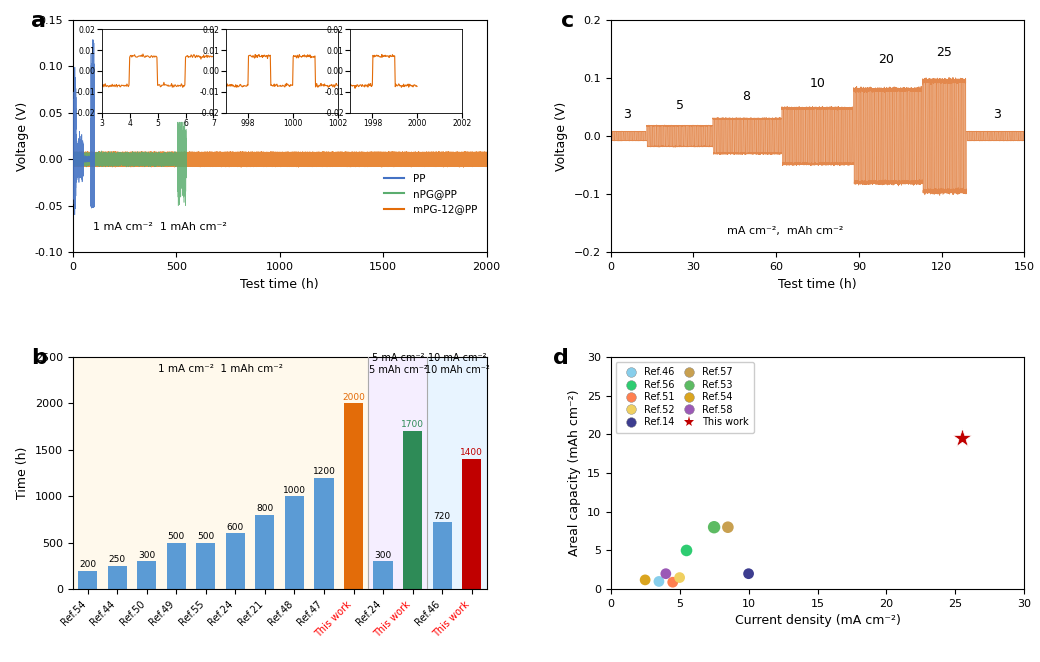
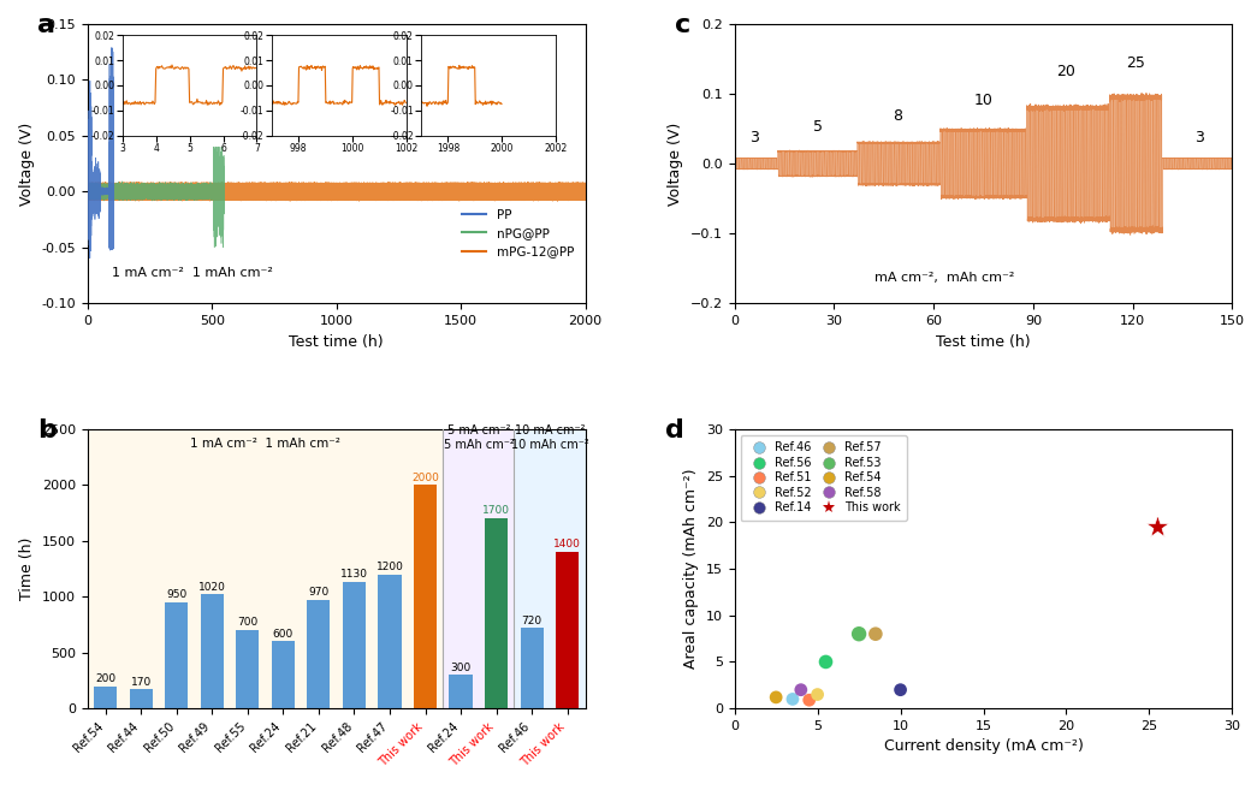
Ref.44: 250 -> 170
Ref.50: 300 -> 950
Ref.49: 500 -> 1020
Ref.55: 500 -> 700
Ref.21: 800 -> 970
Ref.48: 1000 -> 1130
